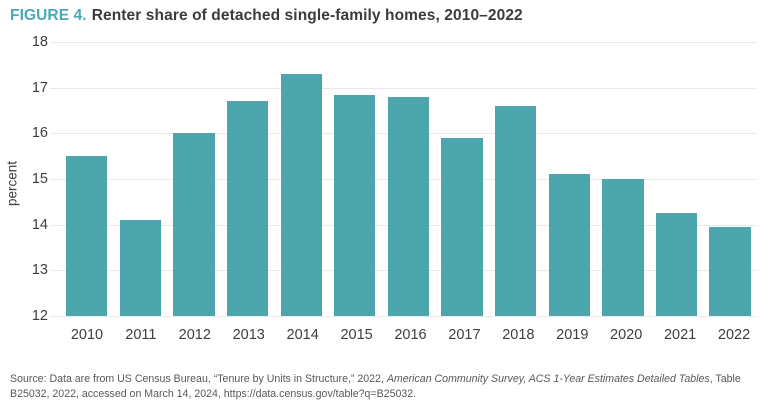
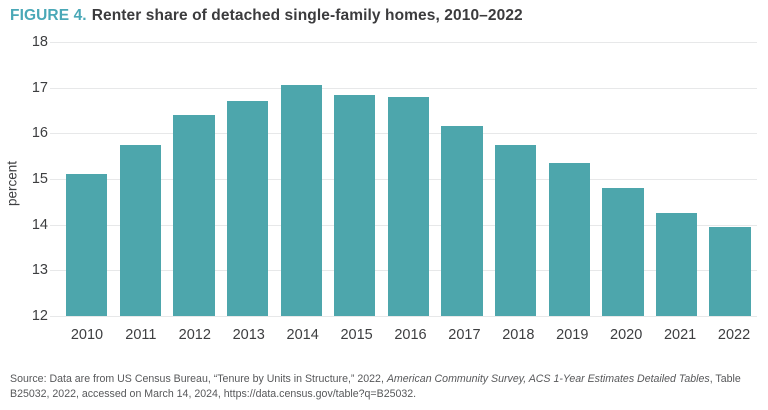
2010: 15.5 -> 15.1
2011: 14.1 -> 15.8
2012: 16.0 -> 16.4
2014: 17.3 -> 17.1
2017: 15.9 -> 16.1
2018: 16.6 -> 15.8
2019: 15.1 -> 15.3
2020: 15.0 -> 14.8
